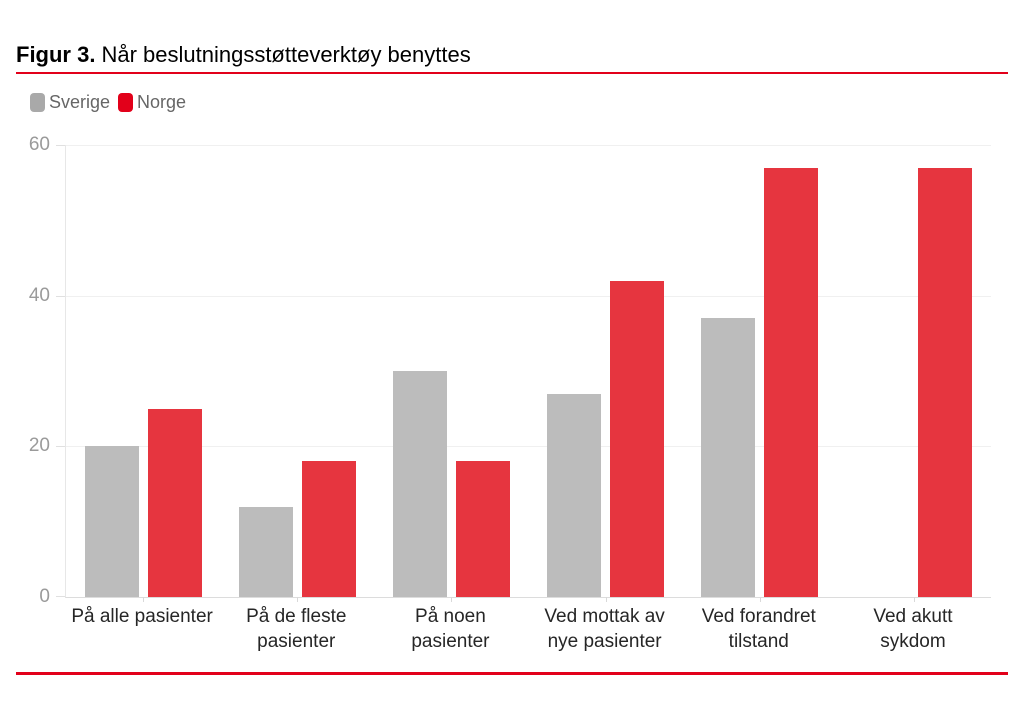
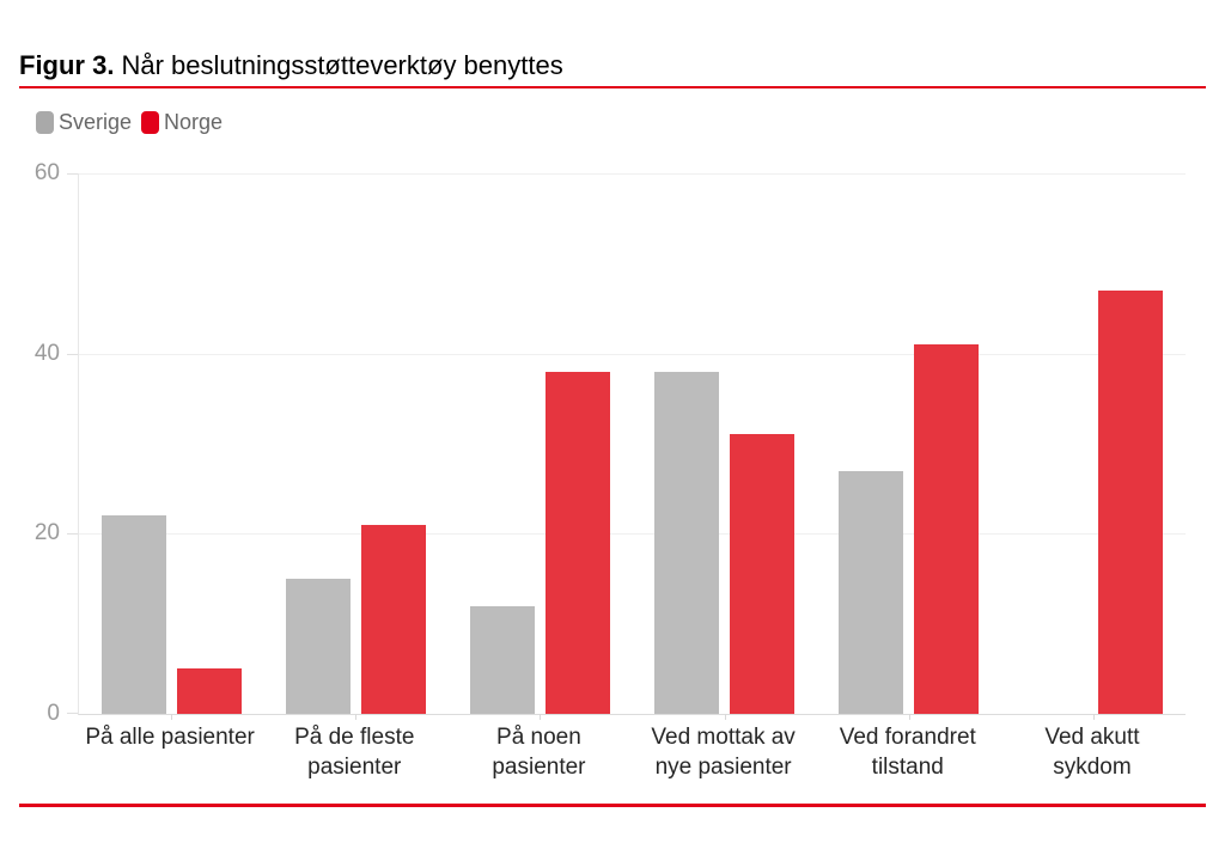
Sverige/På alle pasienter: 20 -> 22
Norge/På alle pasienter: 25 -> 5
Sverige/På de fleste pasienter: 12 -> 15
Norge/På de fleste pasienter: 18 -> 21
Sverige/På noen pasienter: 30 -> 12
Norge/På noen pasienter: 18 -> 38
Sverige/Ved mottak av nye pasienter: 27 -> 38
Norge/Ved mottak av nye pasienter: 42 -> 31
Sverige/Ved forandret tilstand: 37 -> 27
Norge/Ved forandret tilstand: 57 -> 41
Norge/Ved akutt sykdom: 57 -> 47
